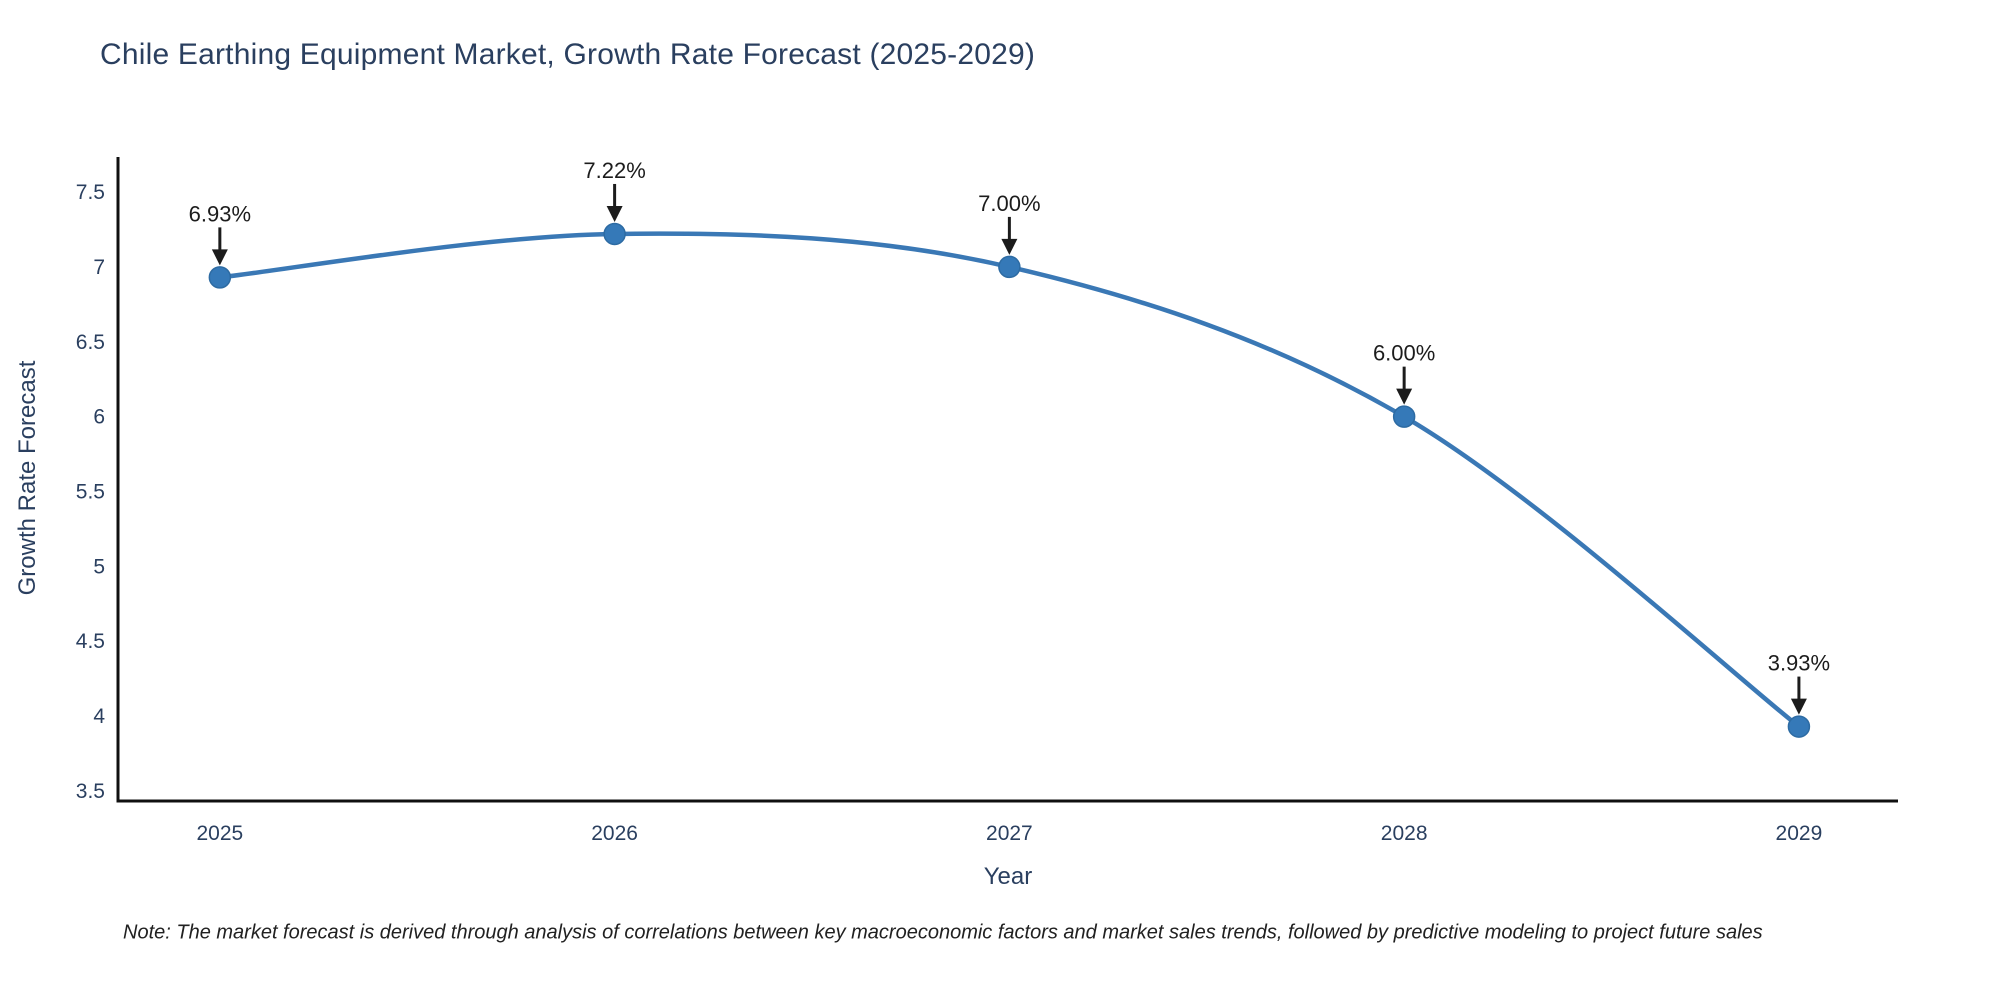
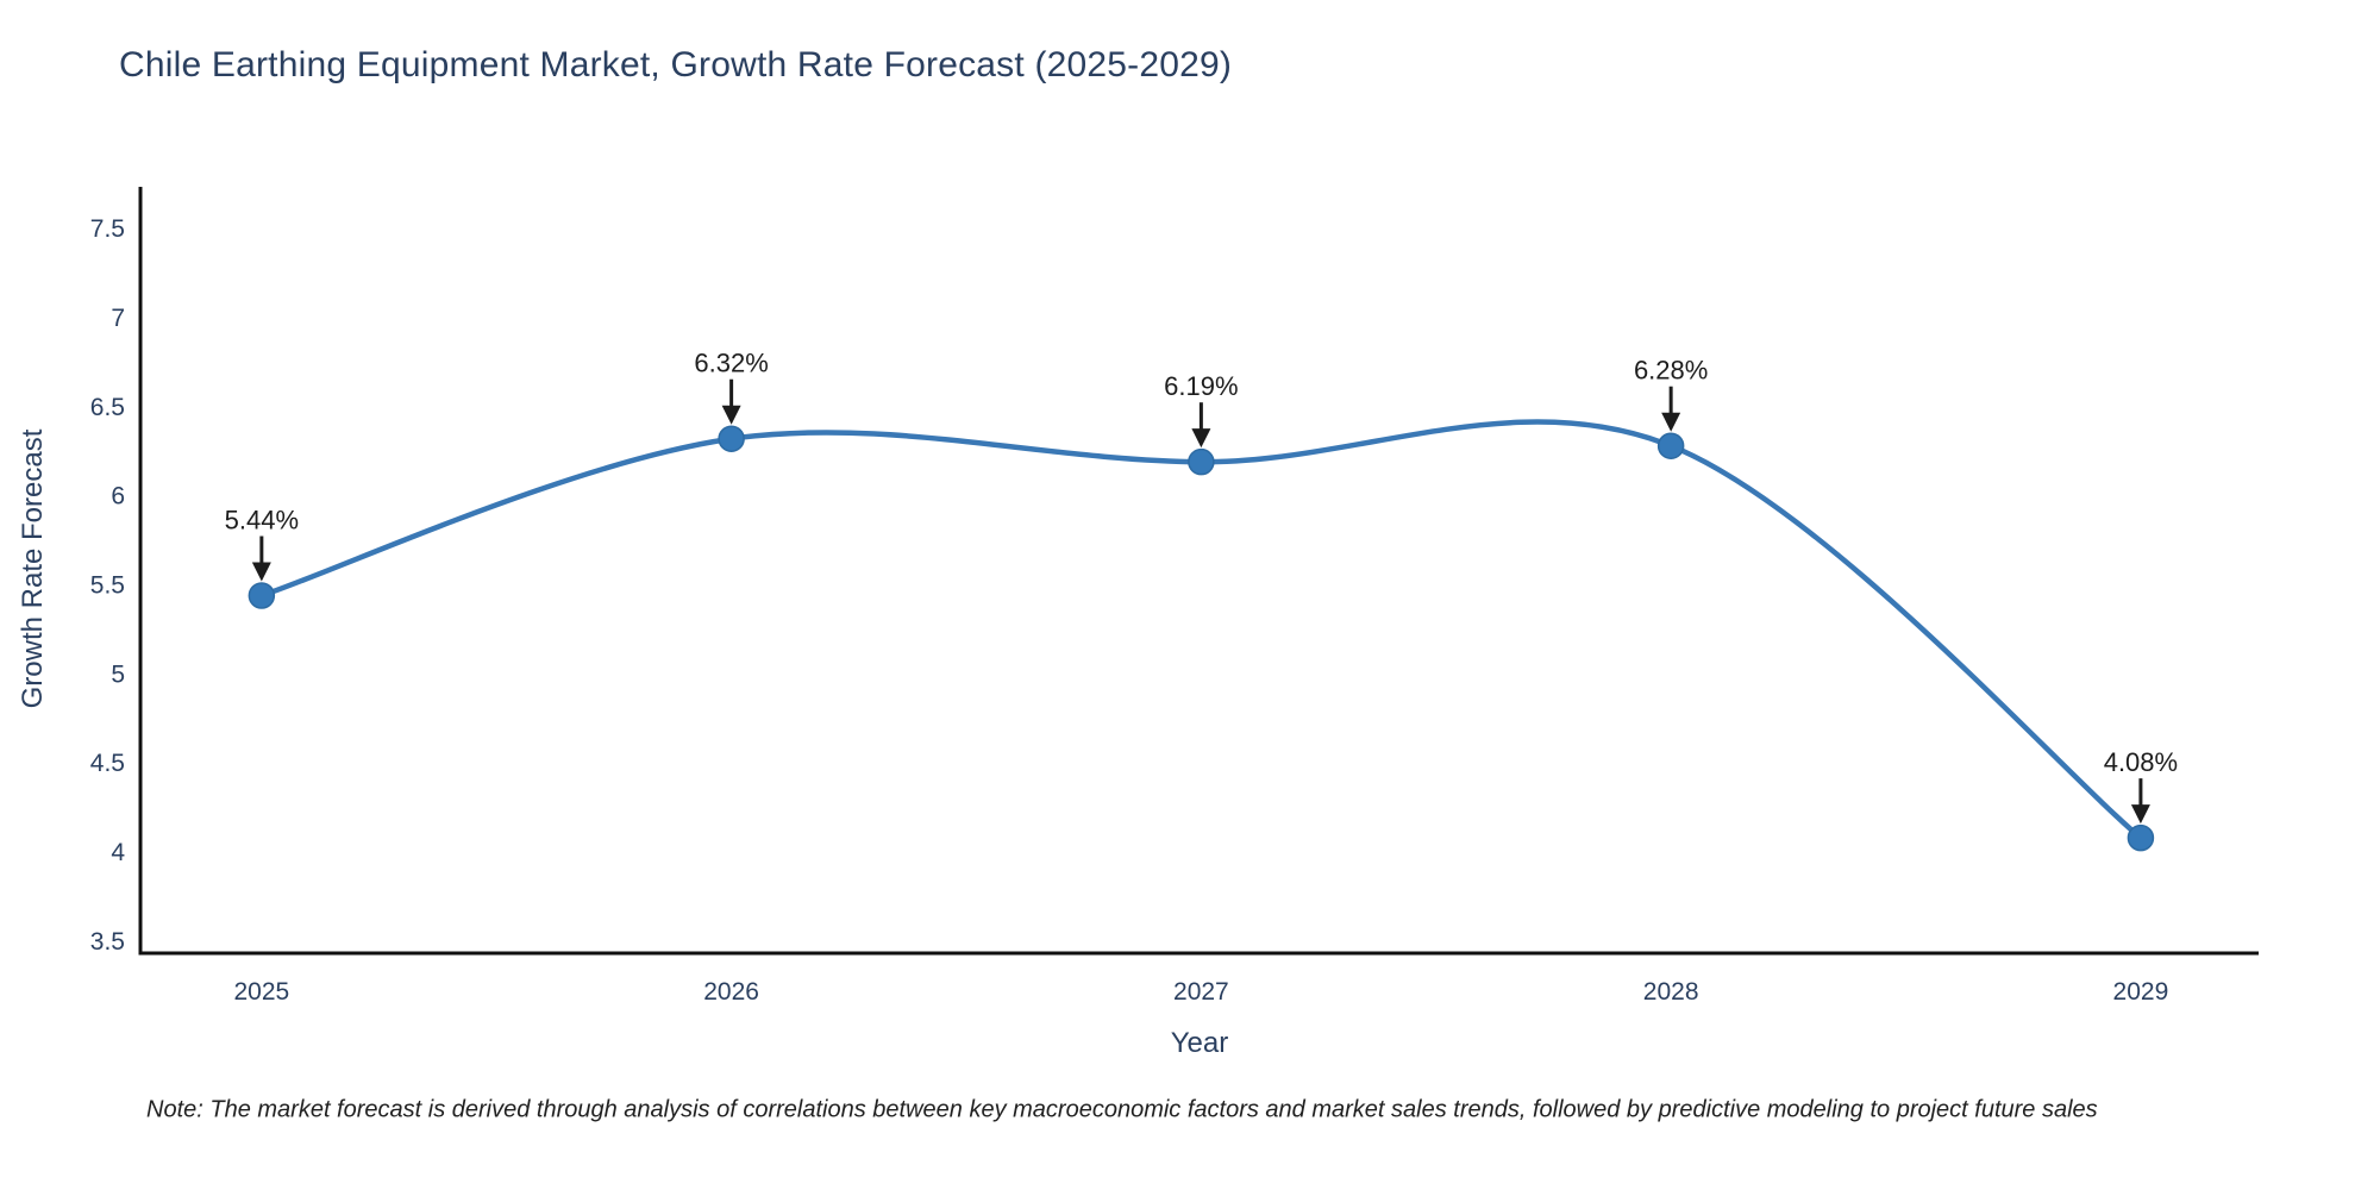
2025: 6.93% -> 5.44%
2026: 7.22% -> 6.32%
2027: 7.00% -> 6.19%
2028: 6.00% -> 6.28%
2029: 3.93% -> 4.08%
